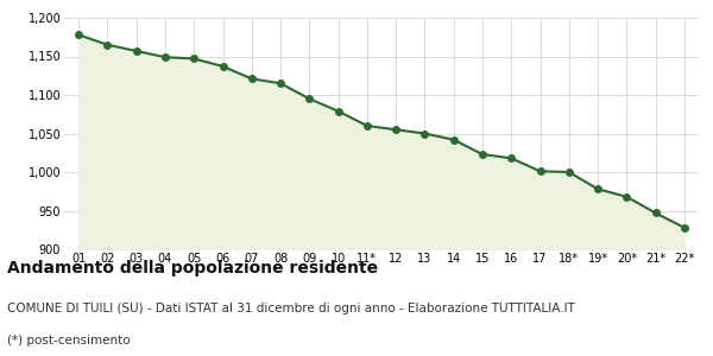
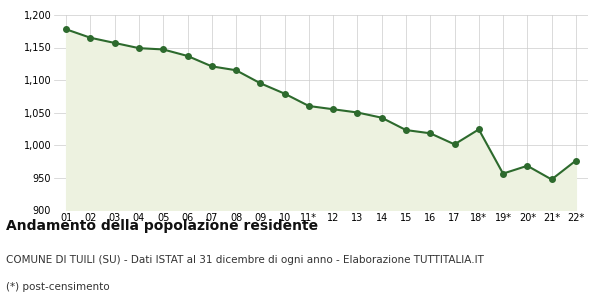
18*: 1,000 -> 1,024
19*: 978 -> 956
22*: 928 -> 976
